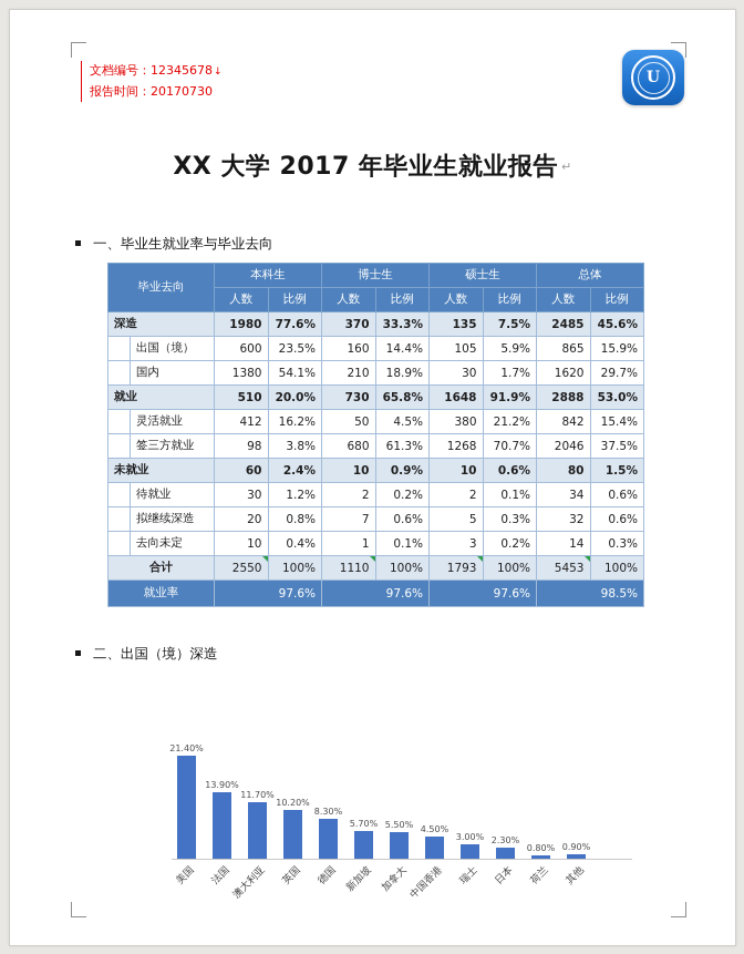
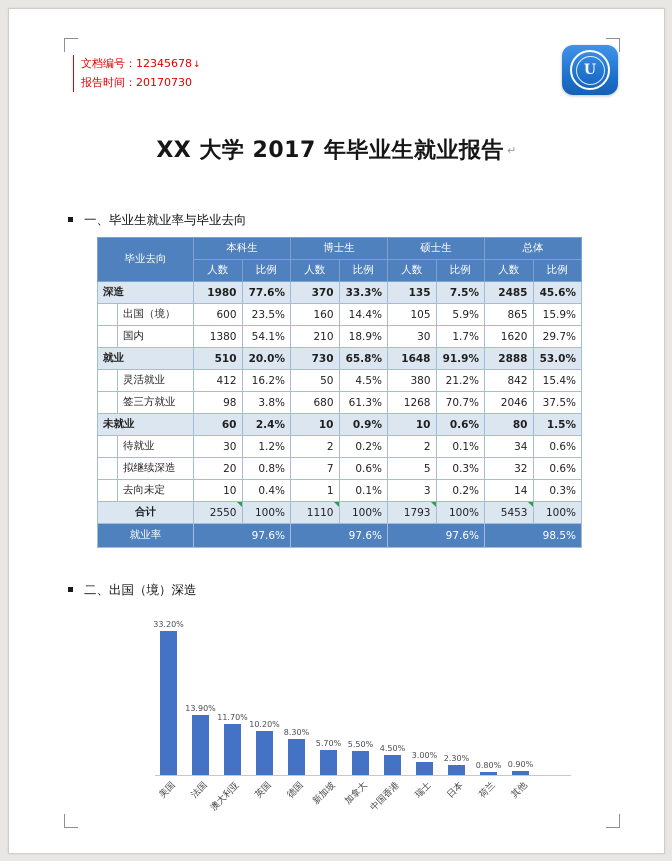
美国: 21.40% -> 33.20%
